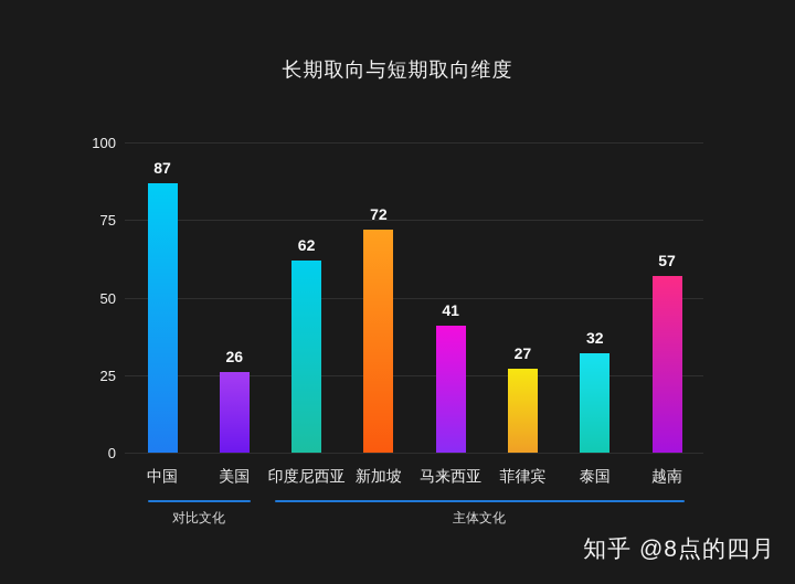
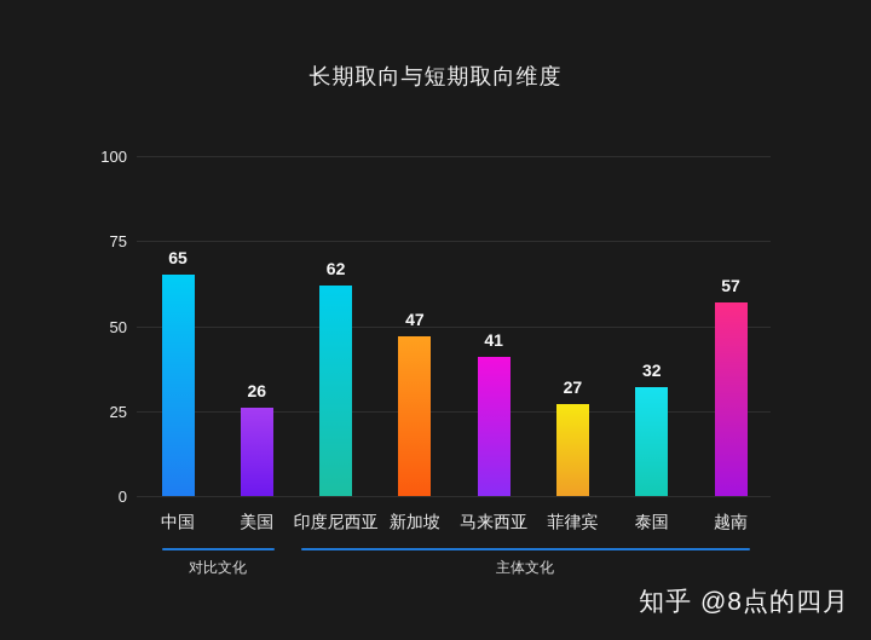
中国: 87 -> 65
新加坡: 72 -> 47
